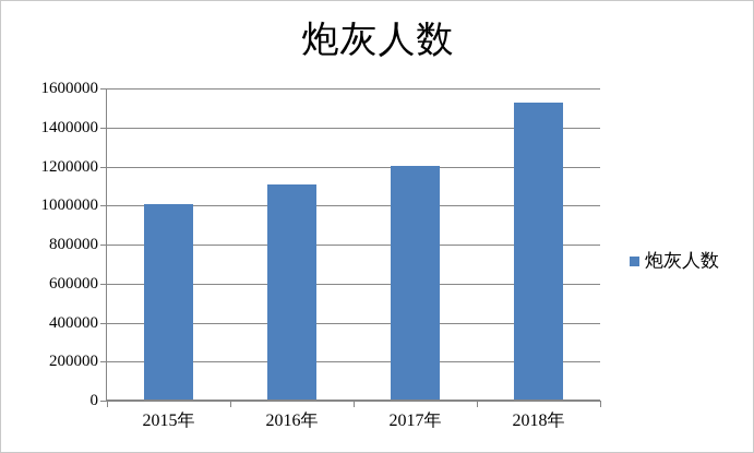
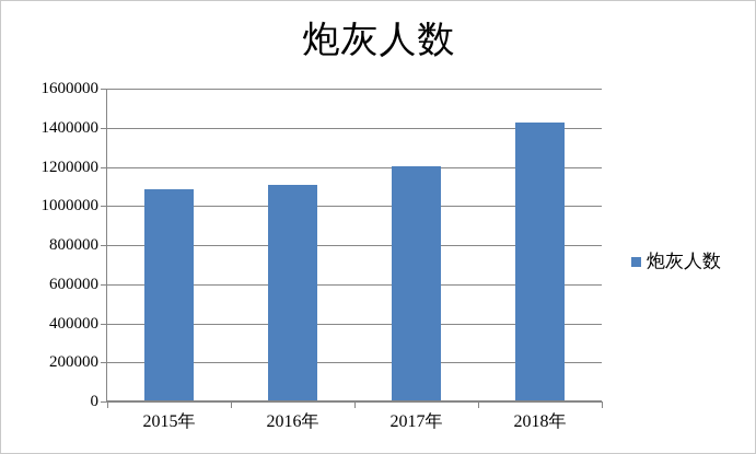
2015年: 1000000 -> 1080000
2018年: 1520000 -> 1420000
